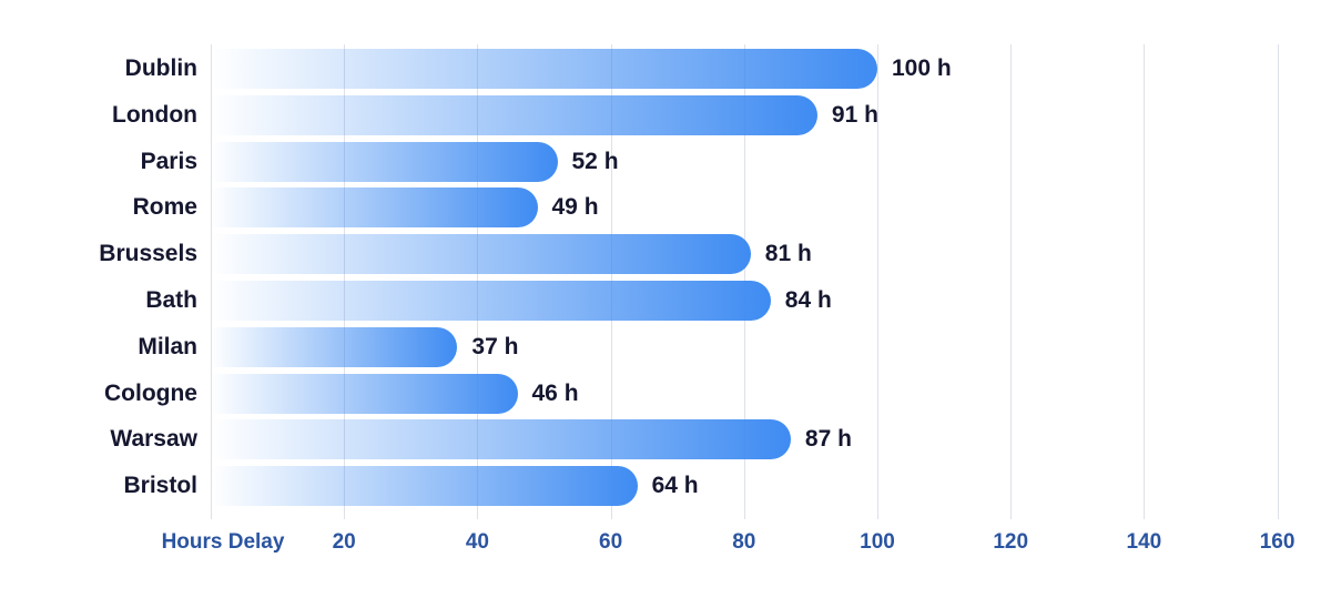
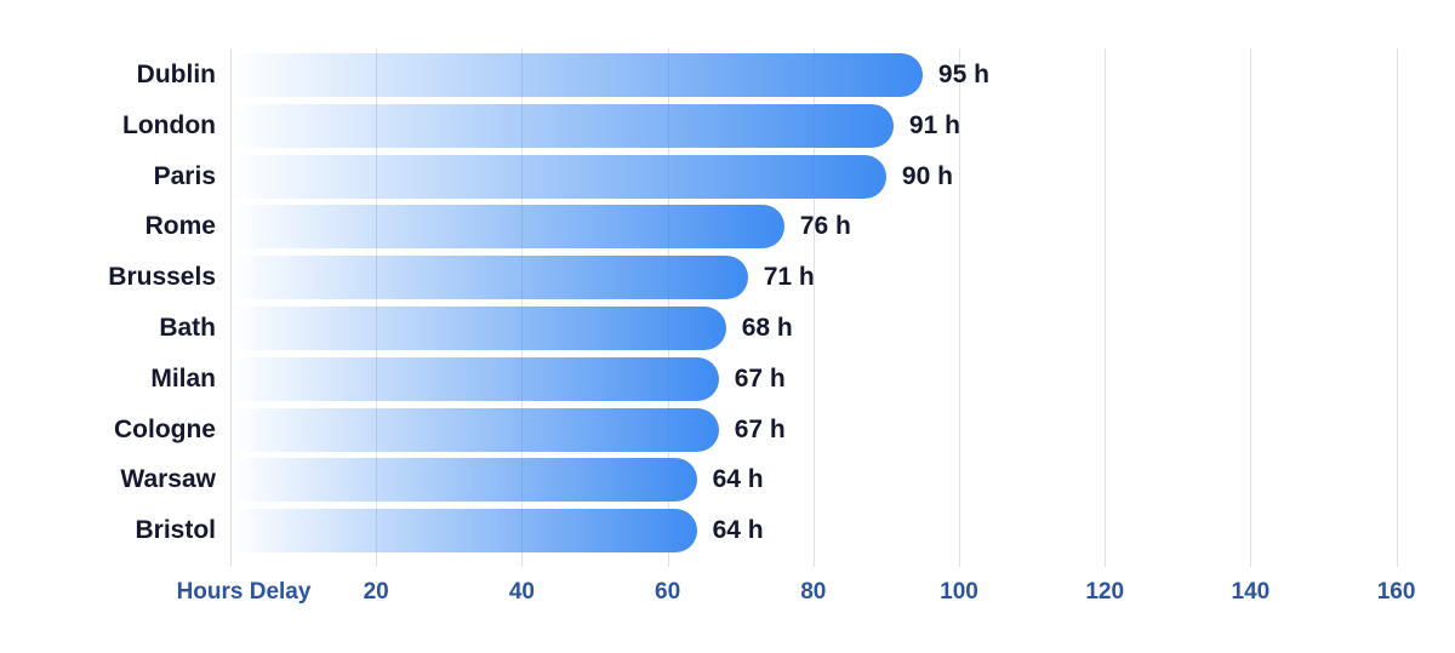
Dublin: 100 -> 95
Paris: 52 -> 90
Rome: 49 -> 76
Brussels: 81 -> 71
Bath: 84 -> 68
Milan: 37 -> 67
Cologne: 46 -> 67
Warsaw: 87 -> 64
